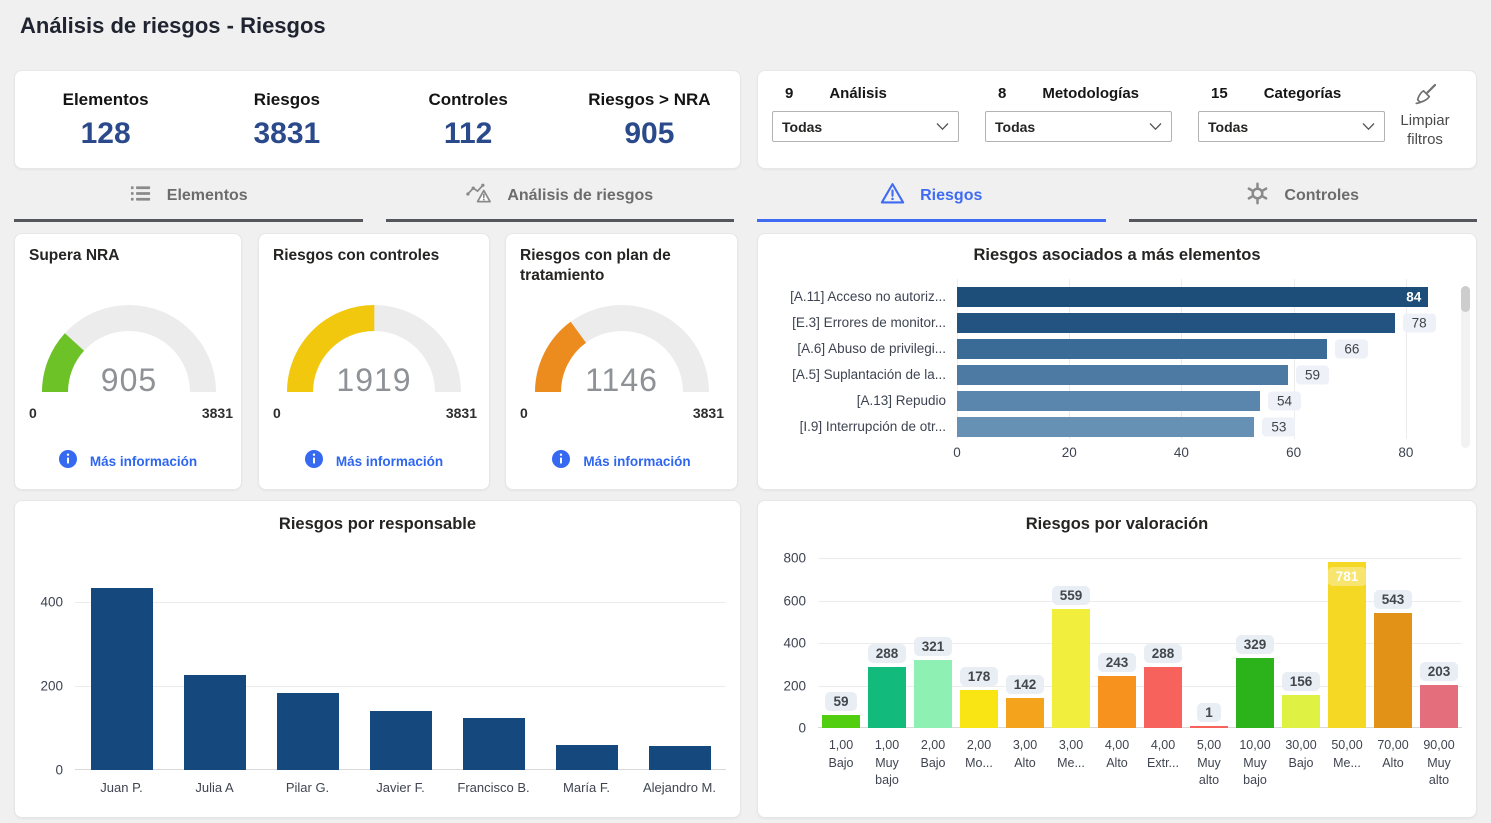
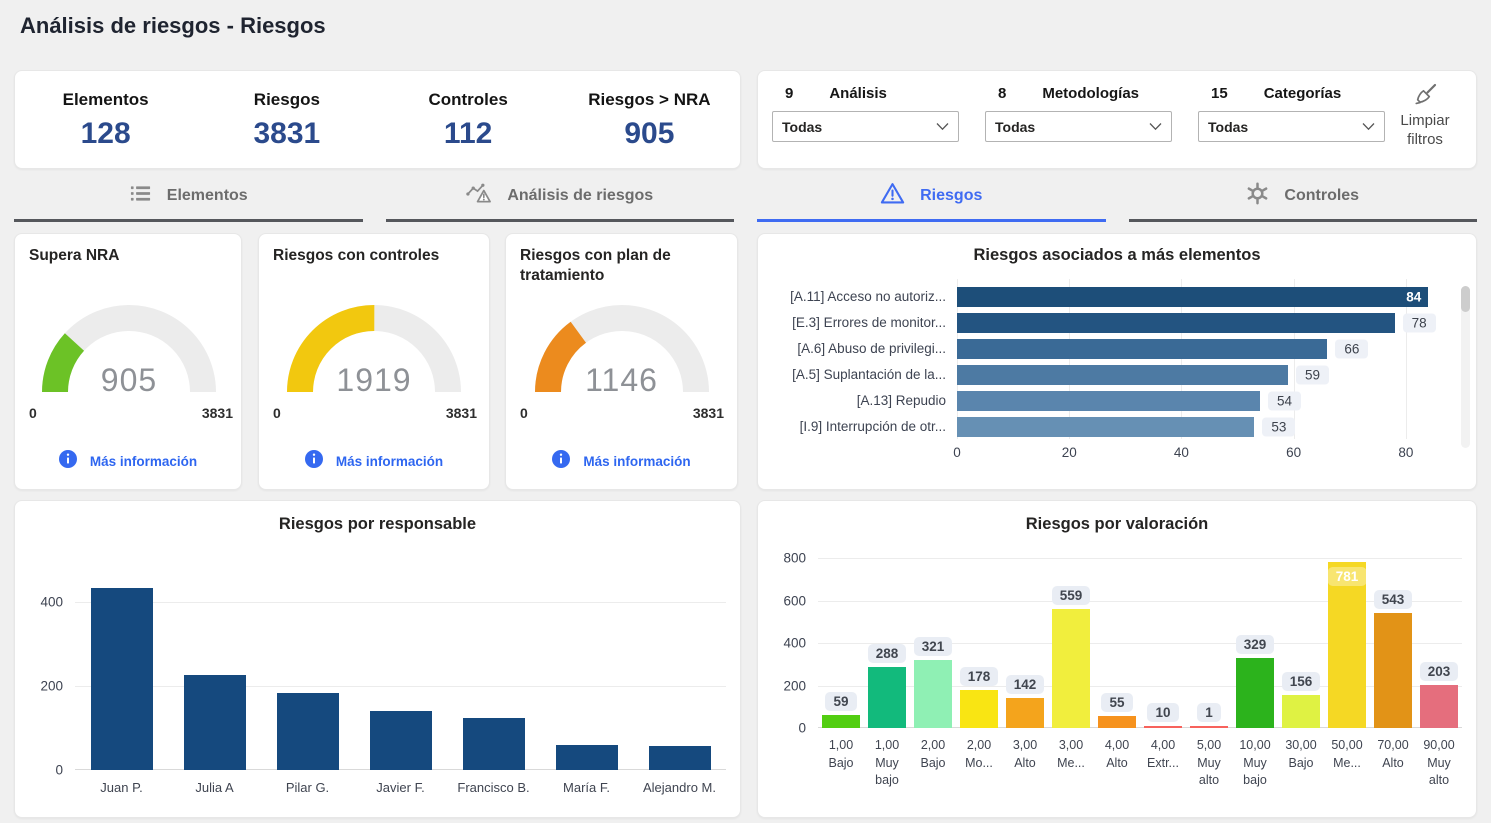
Riesgos por valoración/4,00 Alto: 243 -> 55
Riesgos por valoración/4,00 Extr...: 288 -> 10
